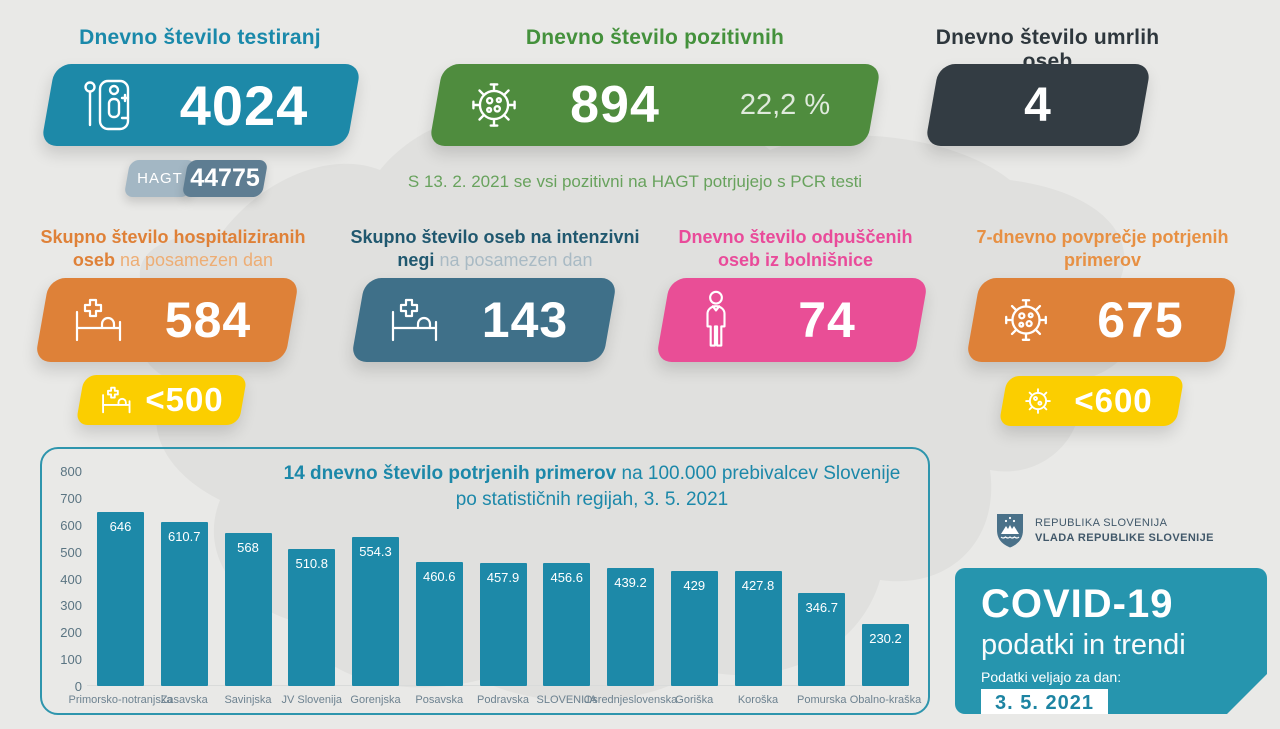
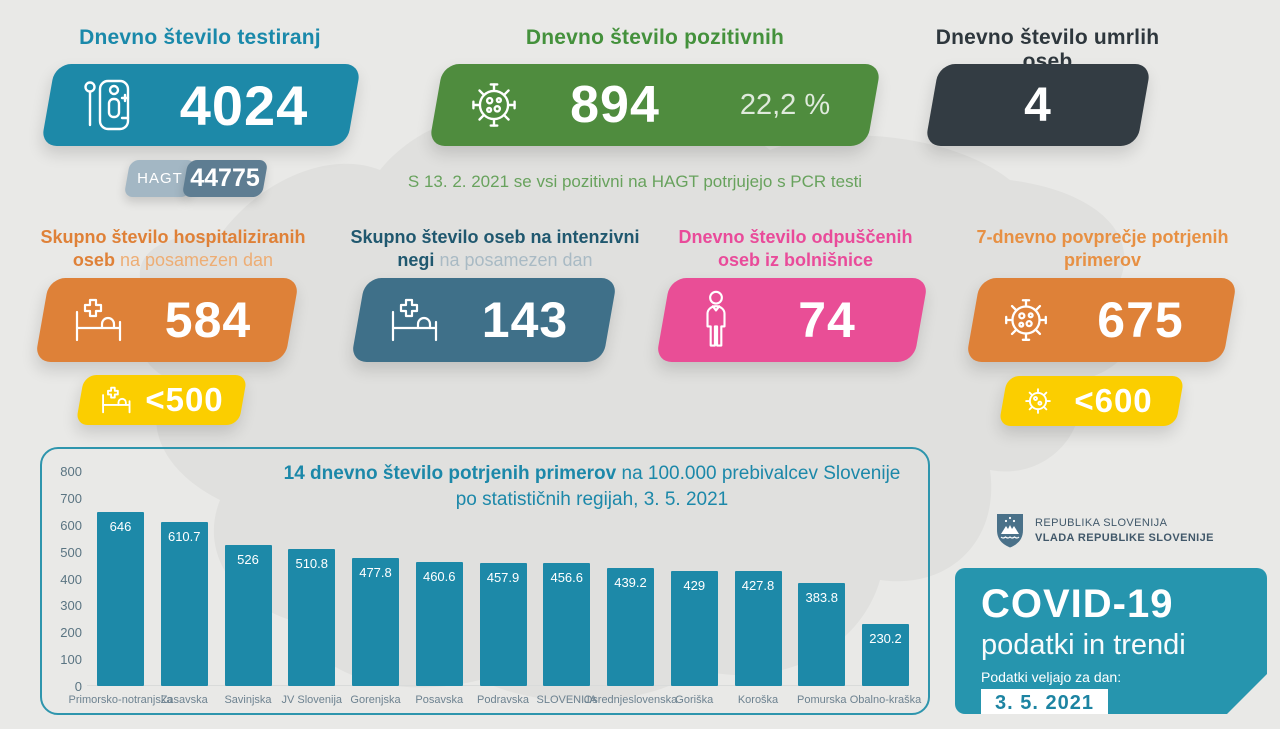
Savinjska: 568 -> 526
Gorenjska: 554.3 -> 477.8
Pomurska: 346.7 -> 383.8
